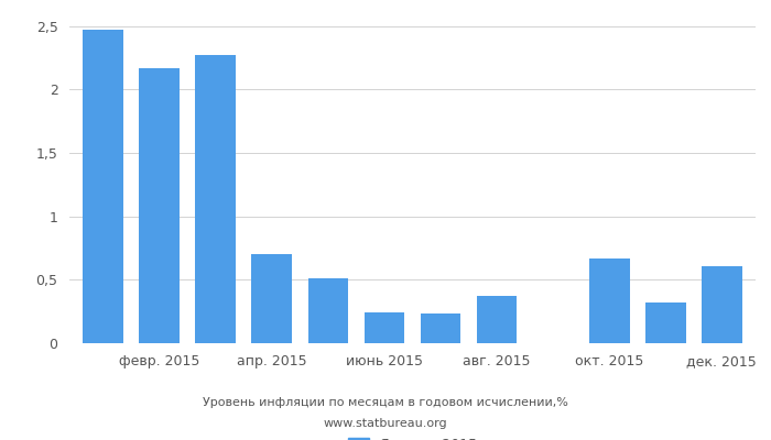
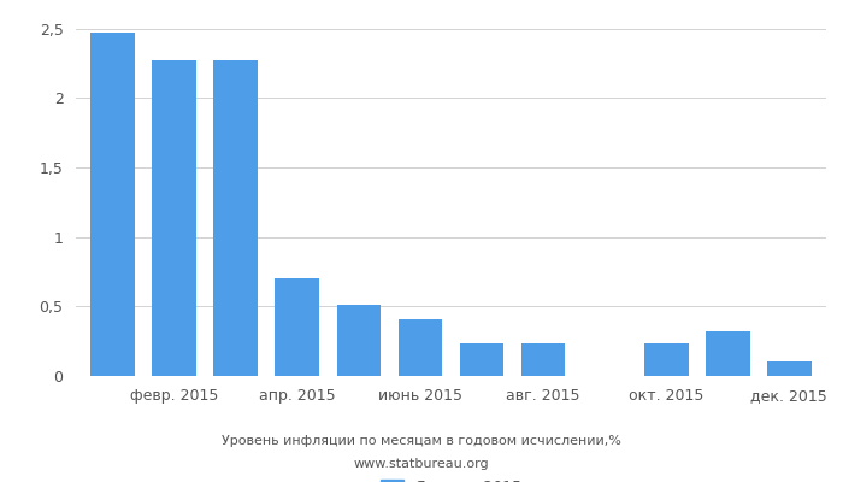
февр. 2015: 2,17 -> 2,27
июнь 2015: 0,24 -> 0,41
авг. 2015: 0,37 -> 0,23
окт. 2015: 0,67 -> 0,23
дек. 2015: 0,61 -> 0,10
